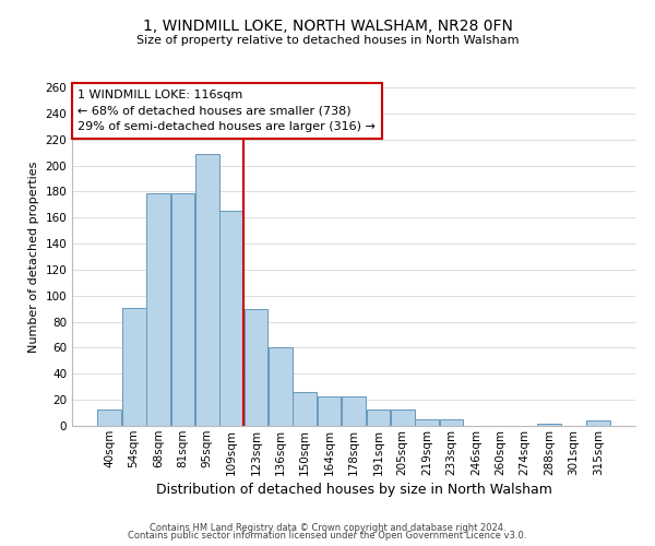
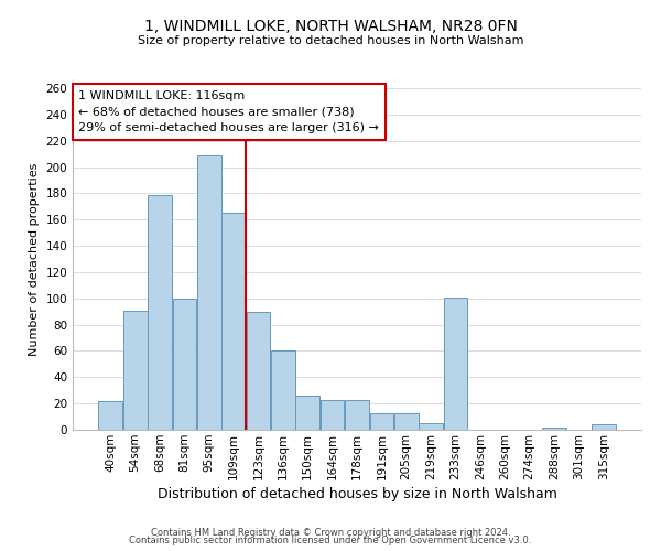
40sqm: 13 -> 22
81sqm: 179 -> 100
233sqm: 5 -> 101
